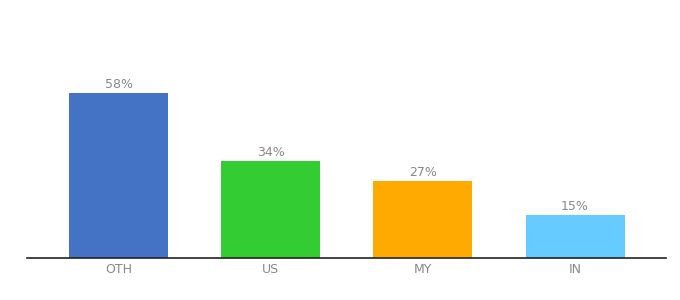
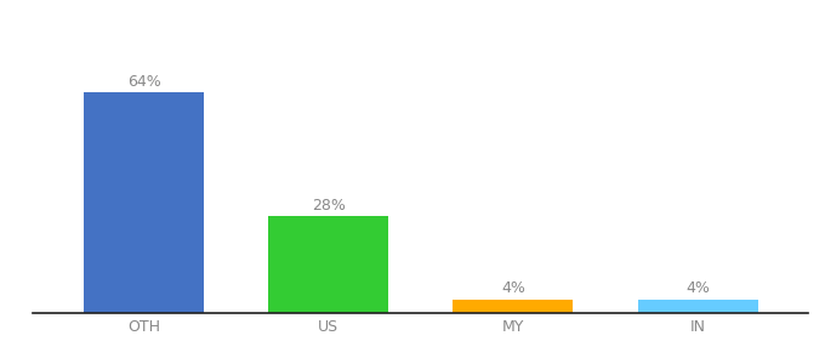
OTH: 58% -> 64%
US: 34% -> 28%
MY: 27% -> 4%
IN: 15% -> 4%
